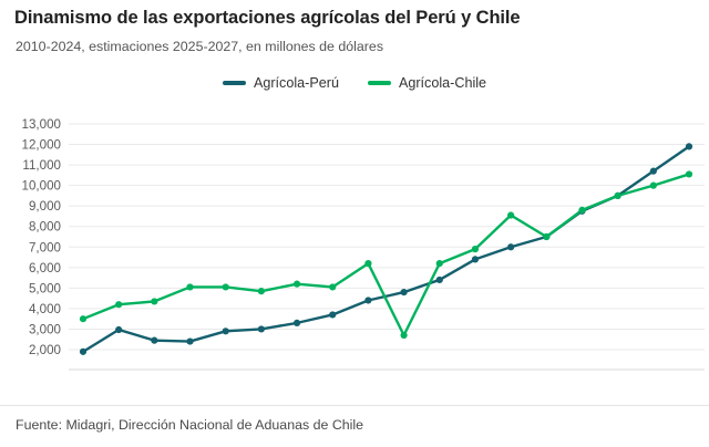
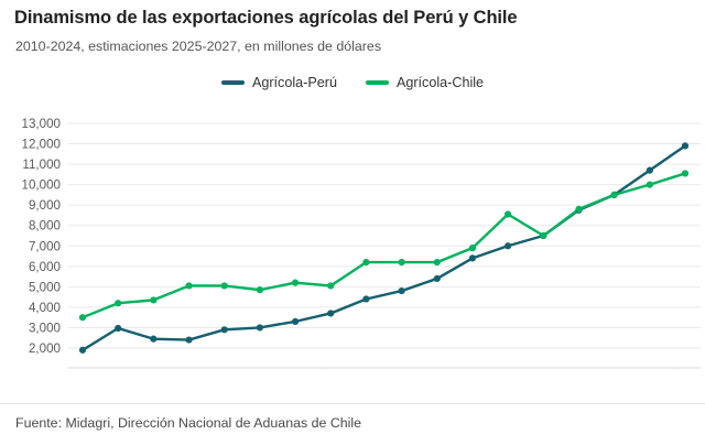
Agrícola-Chile/2019: 2700 -> 6200
